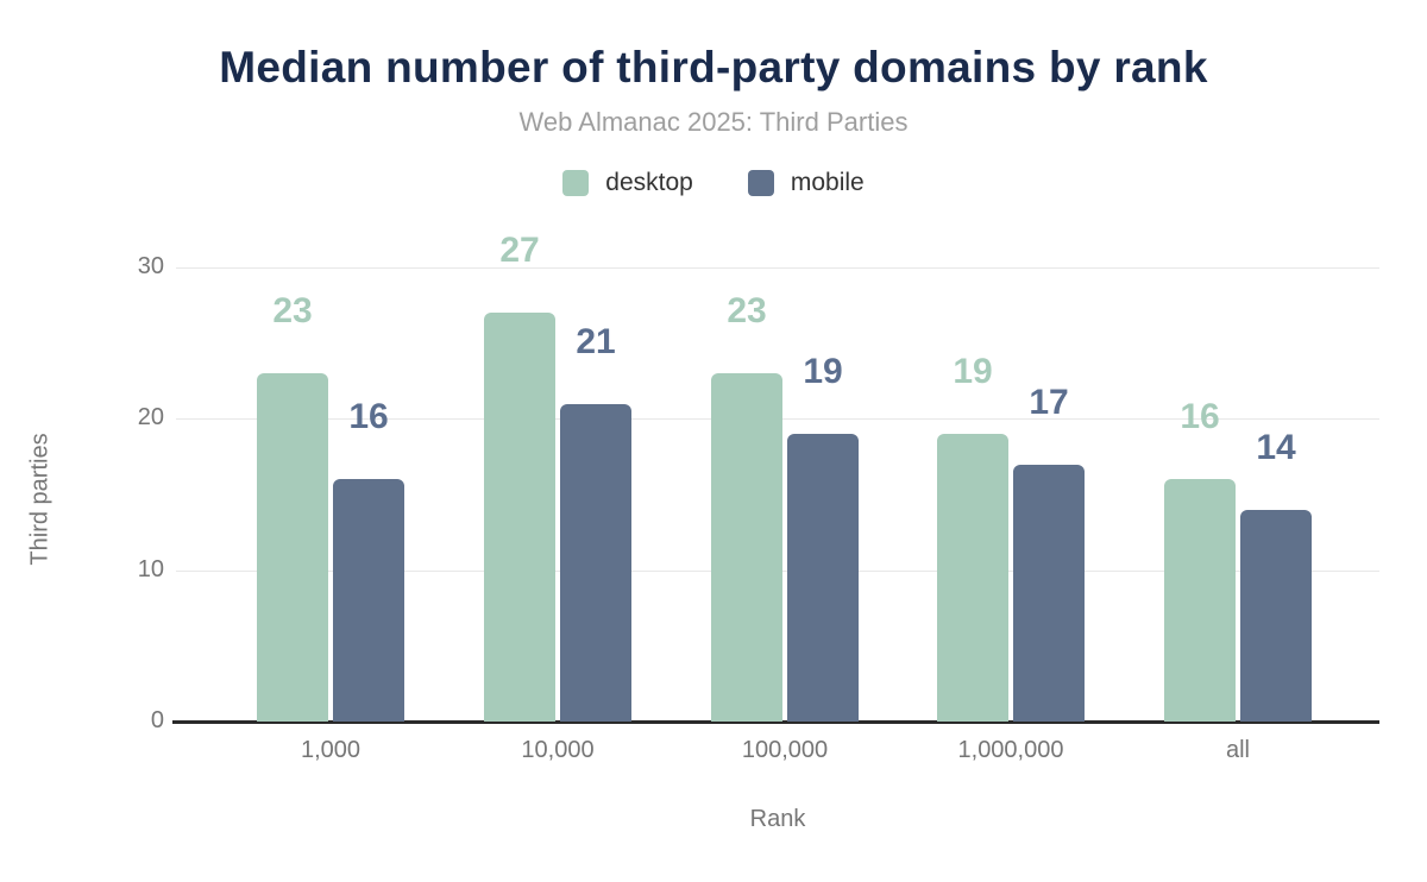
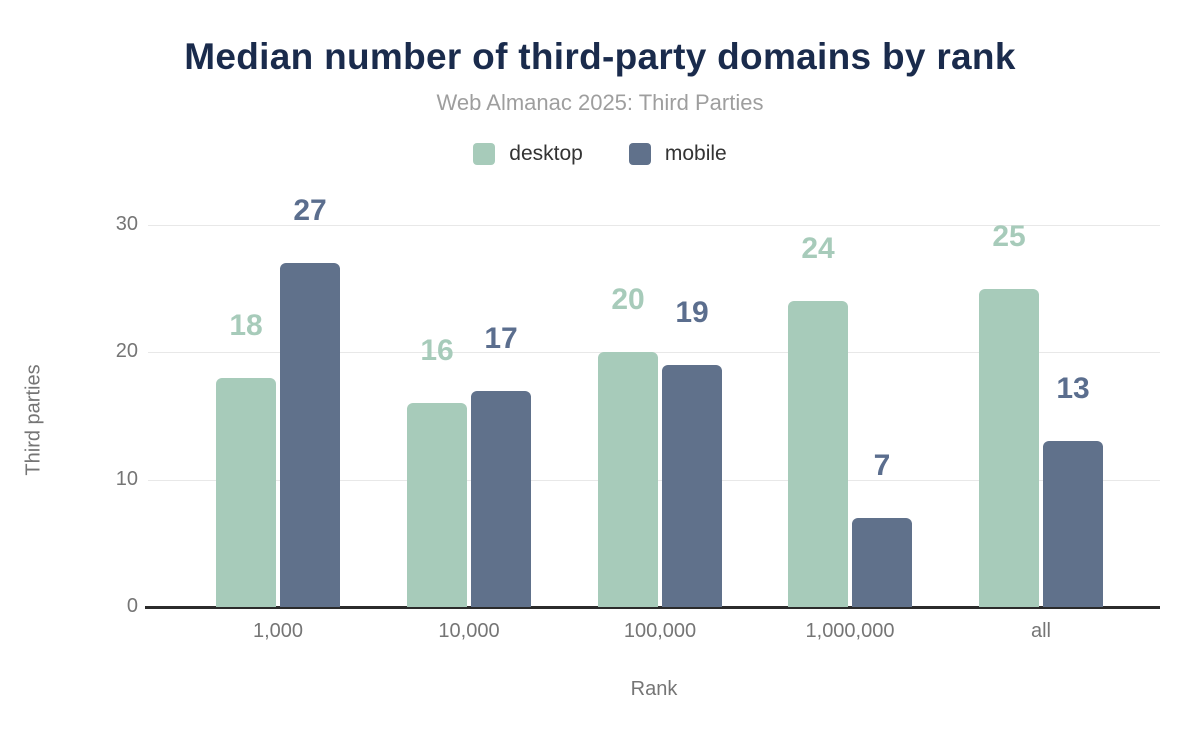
desktop/1,000: 23 -> 18
mobile/1,000: 16 -> 27
desktop/10,000: 27 -> 16
mobile/10,000: 21 -> 17
desktop/100,000: 23 -> 20
desktop/1,000,000: 19 -> 24
mobile/1,000,000: 17 -> 7
desktop/all: 16 -> 25
mobile/all: 14 -> 13
